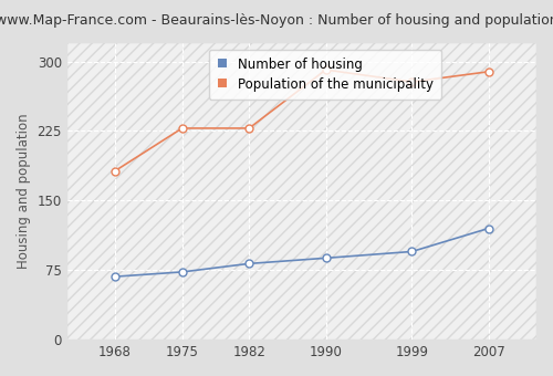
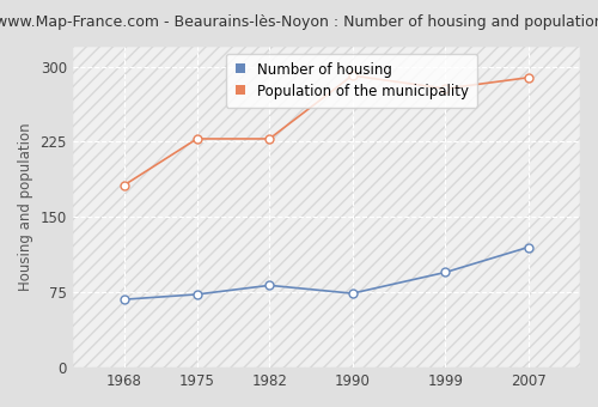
Number of housing/1990: 88 -> 74
